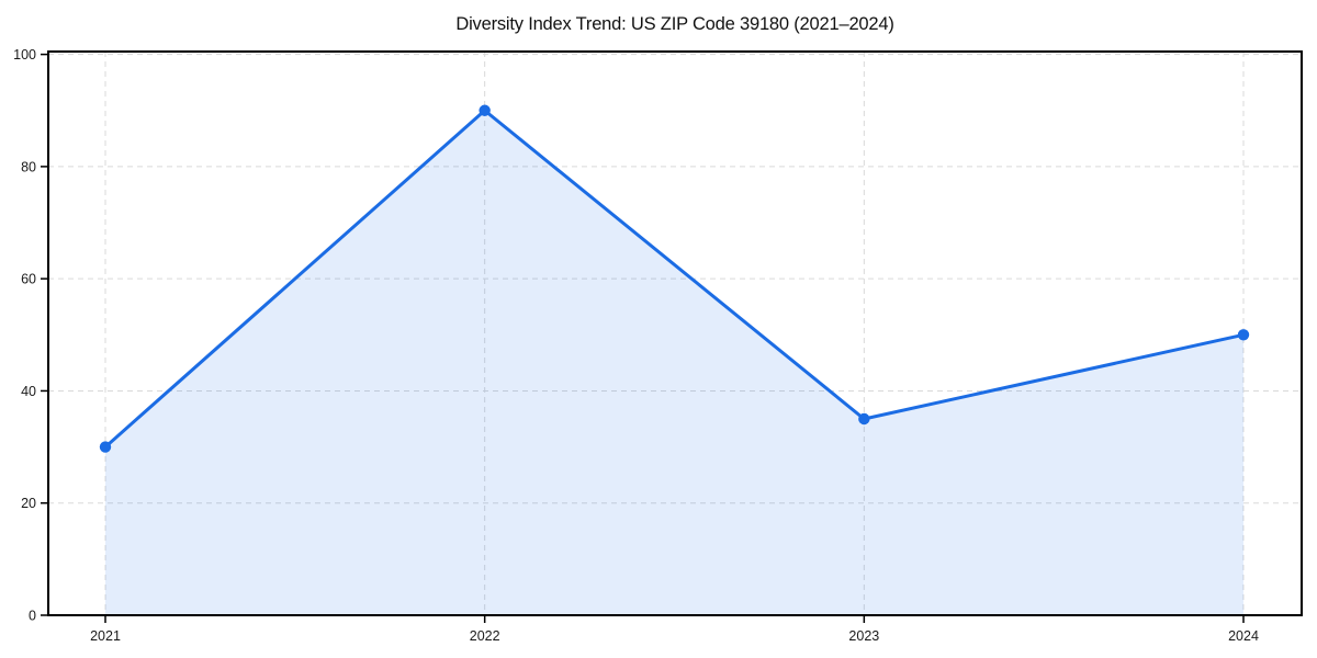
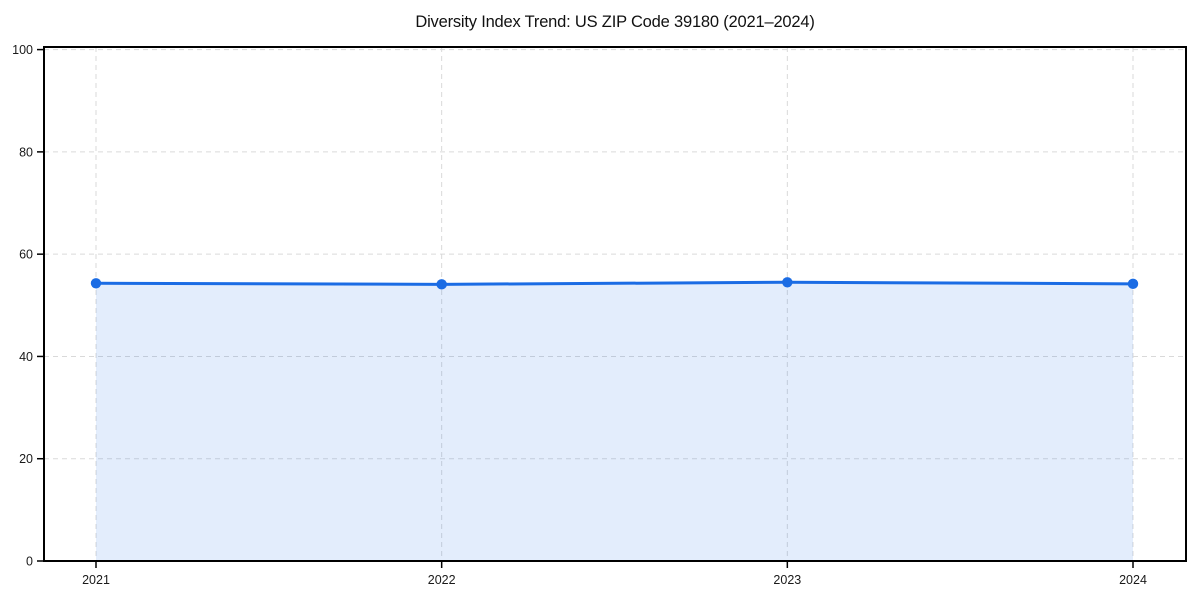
2021: 30 -> 54
2022: 90 -> 54
2023: 35 -> 54
2024: 50 -> 54
